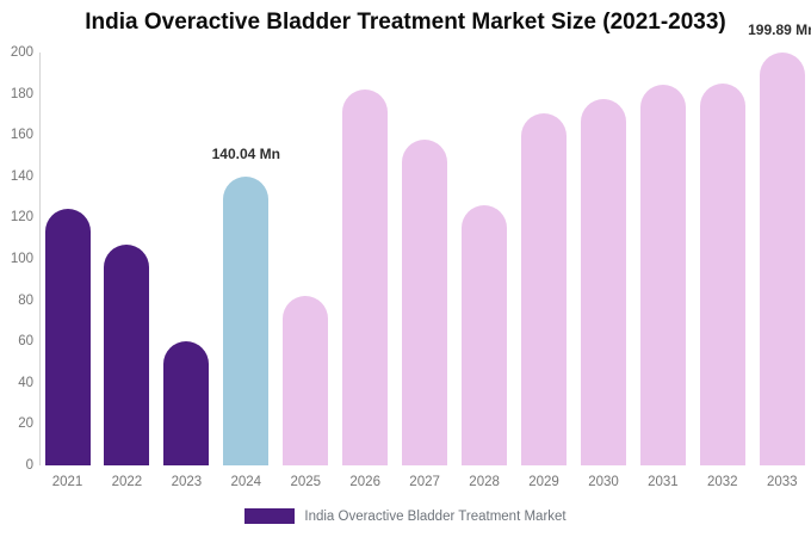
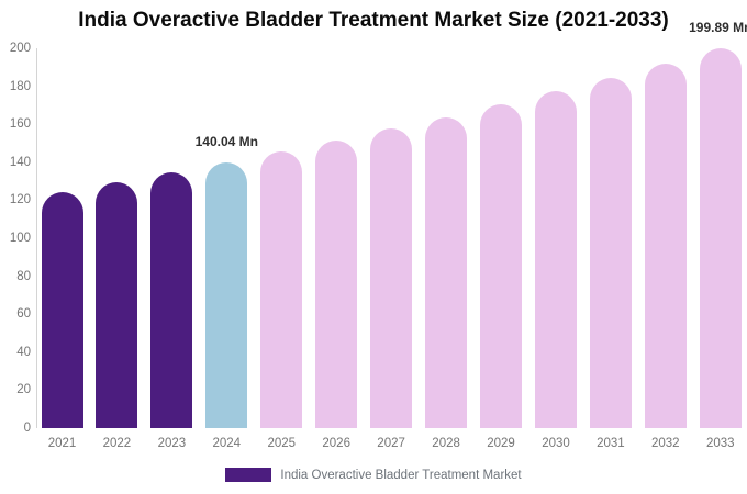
2022: 107 -> 129
2023: 60 -> 135
2025: 82 -> 146
2026: 182 -> 152
2028: 126 -> 164
2032: 185 -> 192
